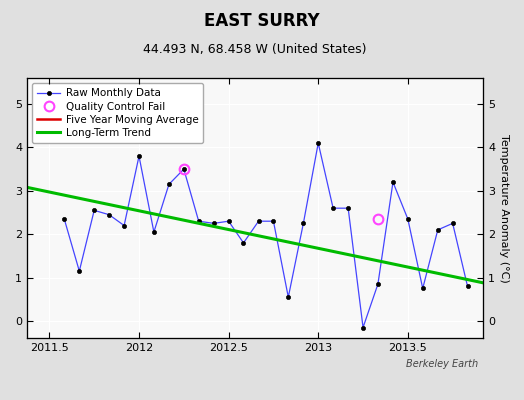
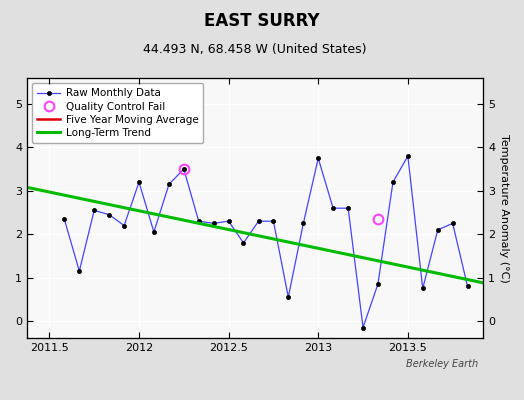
2012: 3.80 -> 3.20
2013: 4.10 -> 3.75
2013.5: 2.35 -> 3.80
